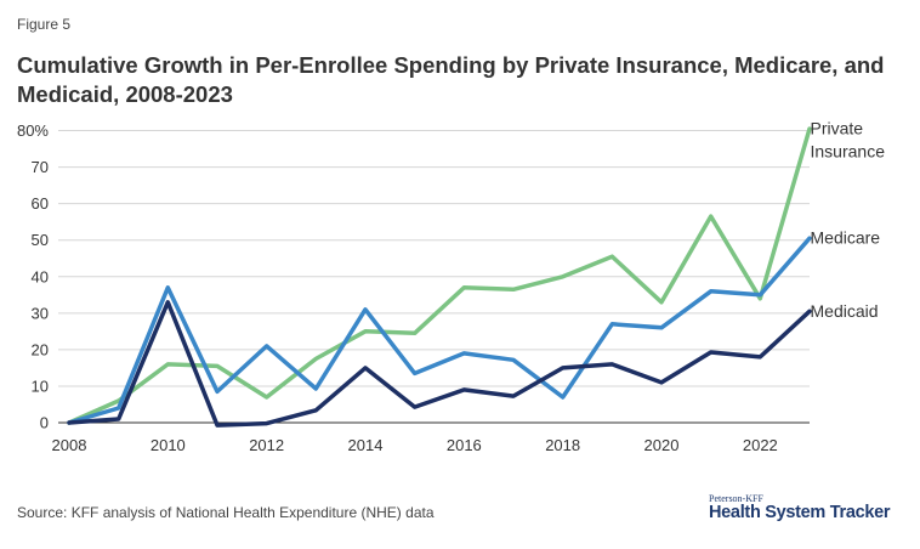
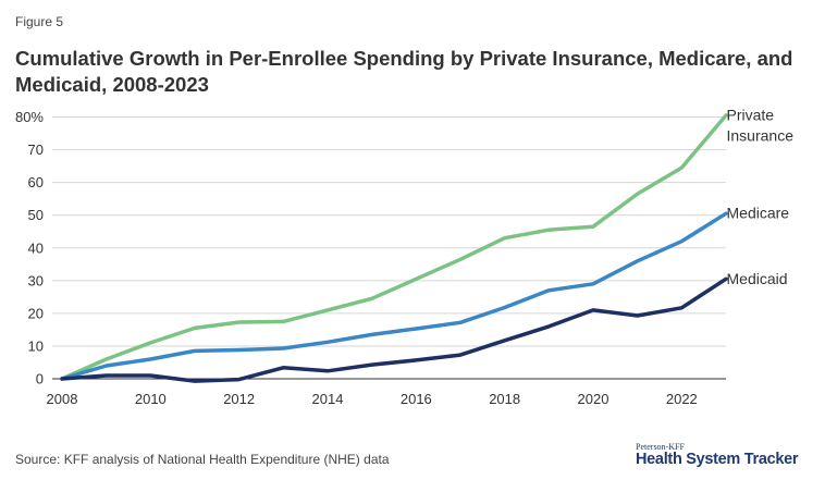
Private Insurance/2010: 16% -> 11%
Medicare/2010: 37% -> 6%
Medicaid/2010: 33% -> 1%
Private Insurance/2012: 7% -> 17%
Medicare/2012: 21% -> 9%
Private Insurance/2014: 25% -> 21%
Medicare/2014: 31% -> 11%
Medicaid/2014: 15% -> 2%
Private Insurance/2016: 37% -> 30%
Medicare/2016: 19% -> 15%
Medicaid/2016: 9% -> 6%
Private Insurance/2018: 40% -> 43%
Medicare/2018: 7% -> 22%
Medicaid/2018: 15% -> 12%
Private Insurance/2020: 33% -> 46%
Medicare/2020: 26% -> 29%
Medicaid/2020: 11% -> 21%
Private Insurance/2022: 34% -> 64%
Medicare/2022: 35% -> 42%
Medicaid/2022: 18% -> 22%
